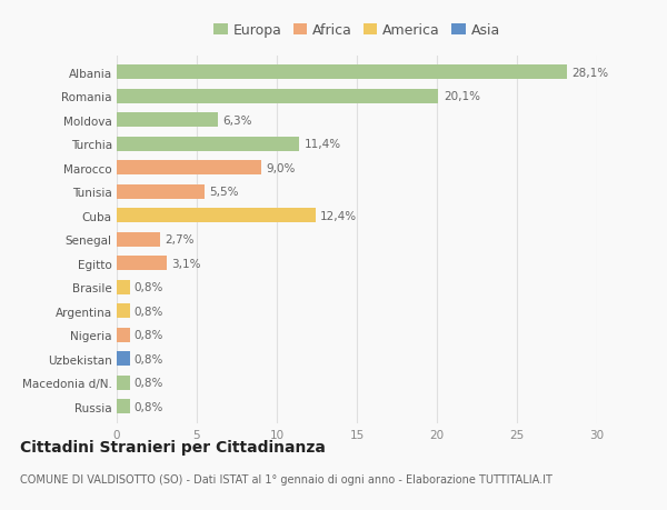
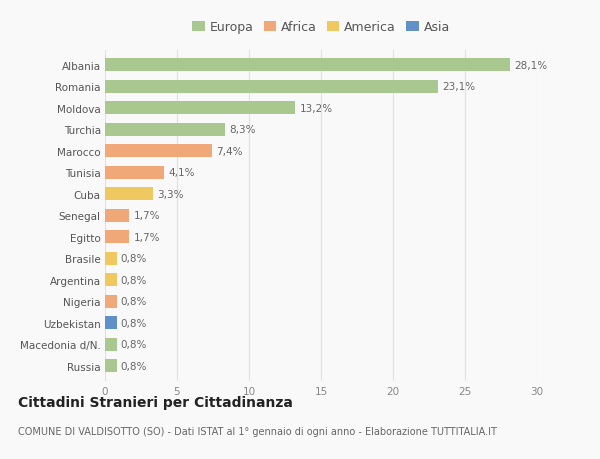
Romania: 20,1% -> 23,1%
Moldova: 6,3% -> 13,2%
Turchia: 11,4% -> 8,3%
Marocco: 9,0% -> 7,4%
Tunisia: 5,5% -> 4,1%
Cuba: 12,4% -> 3,3%
Senegal: 2,7% -> 1,7%
Egitto: 3,1% -> 1,7%
